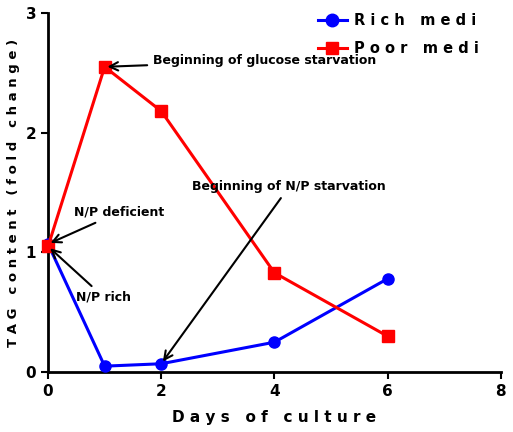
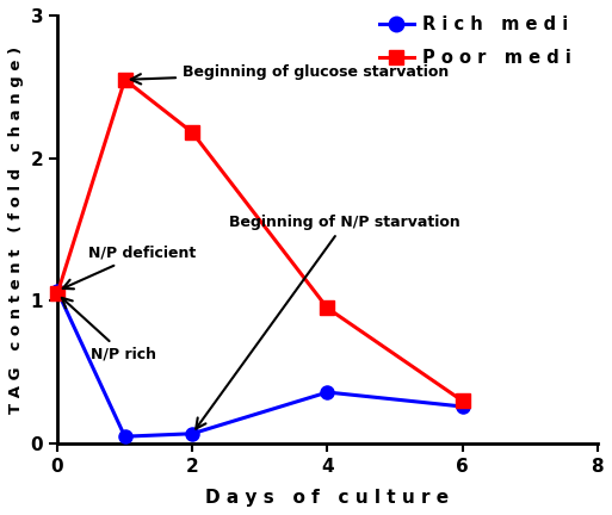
R i c h m e d i/4: 0.25 -> 0.36
P o o r m e d i/4: 0.83 -> 0.95
R i c h m e d i/6: 0.78 -> 0.26
